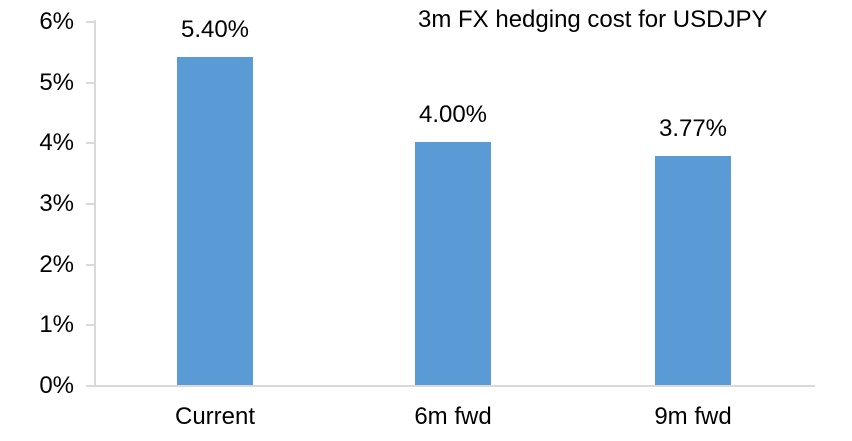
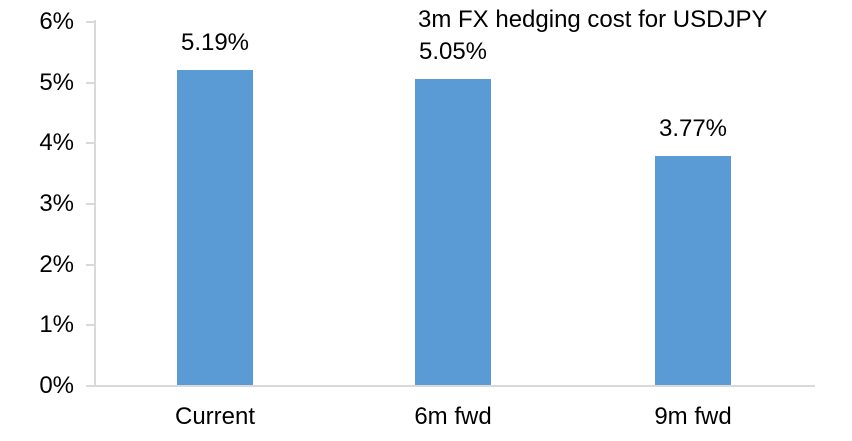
Current: 5.40% -> 5.19%
6m fwd: 4.00% -> 5.05%
